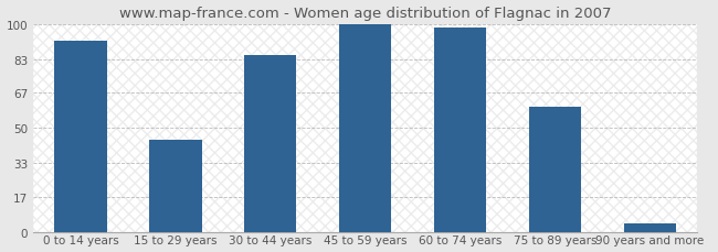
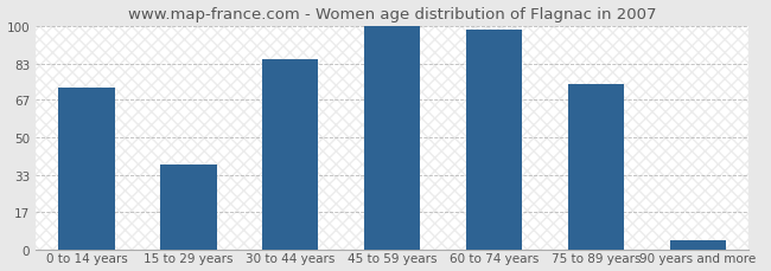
0 to 14 years: 92 -> 72
15 to 29 years: 44 -> 38
75 to 89 years: 60 -> 74
